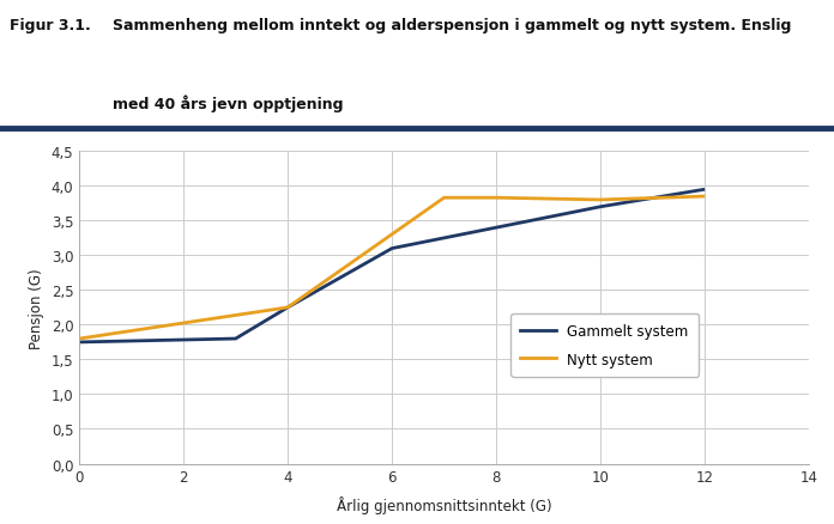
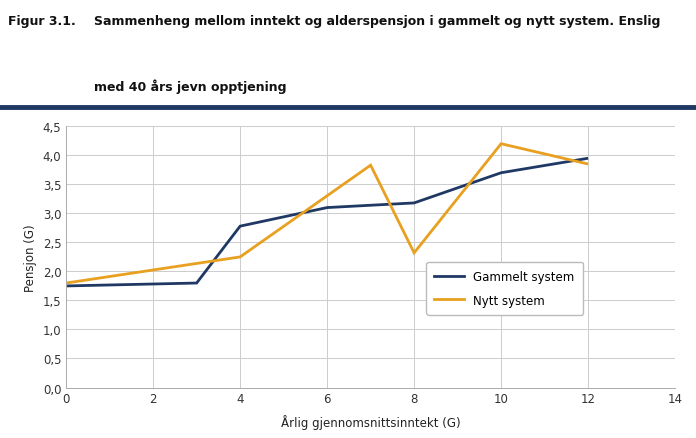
Gammelt system/4: 2,25 -> 2,78
Gammelt system/8: 3,40 -> 3,18
Nytt system/8: 3,83 -> 2,32
Nytt system/10: 3,80 -> 4,20
